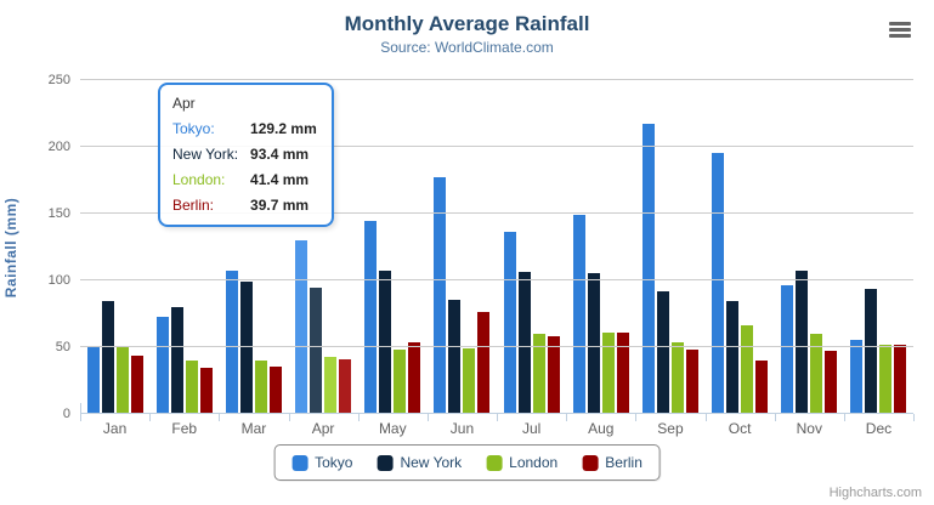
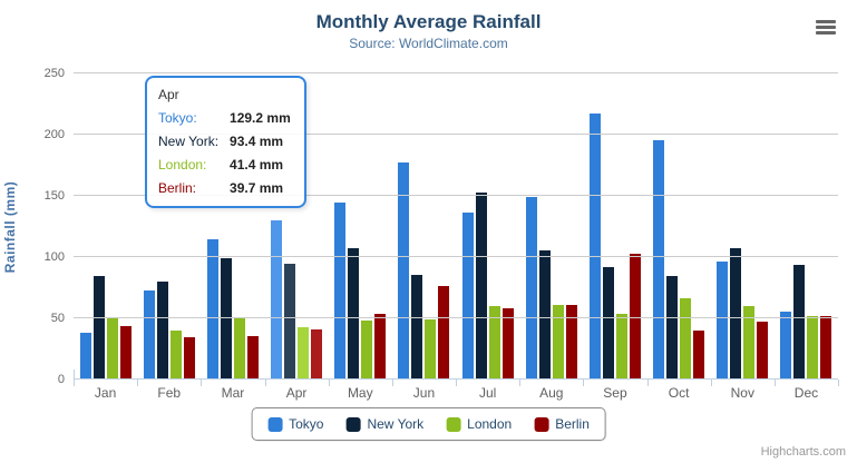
Tokyo/Jan: 50 -> 37
Tokyo/Mar: 106 -> 114
London/Mar: 39 -> 49
New York/Jul: 105 -> 152
Berlin/Sep: 48 -> 102
